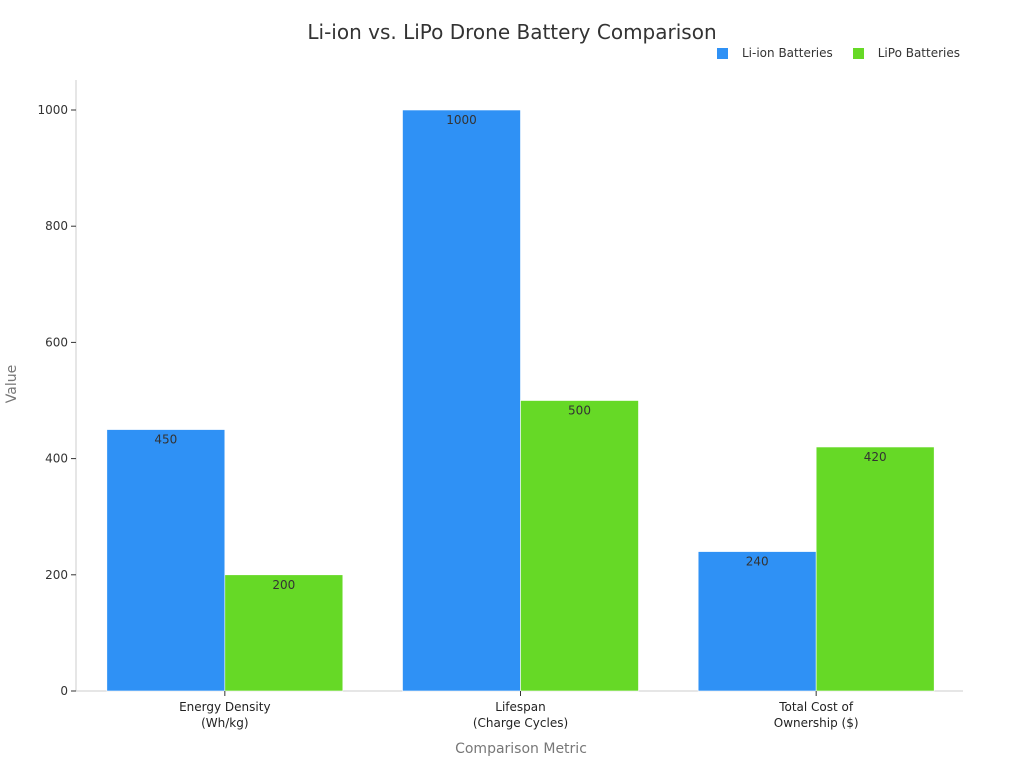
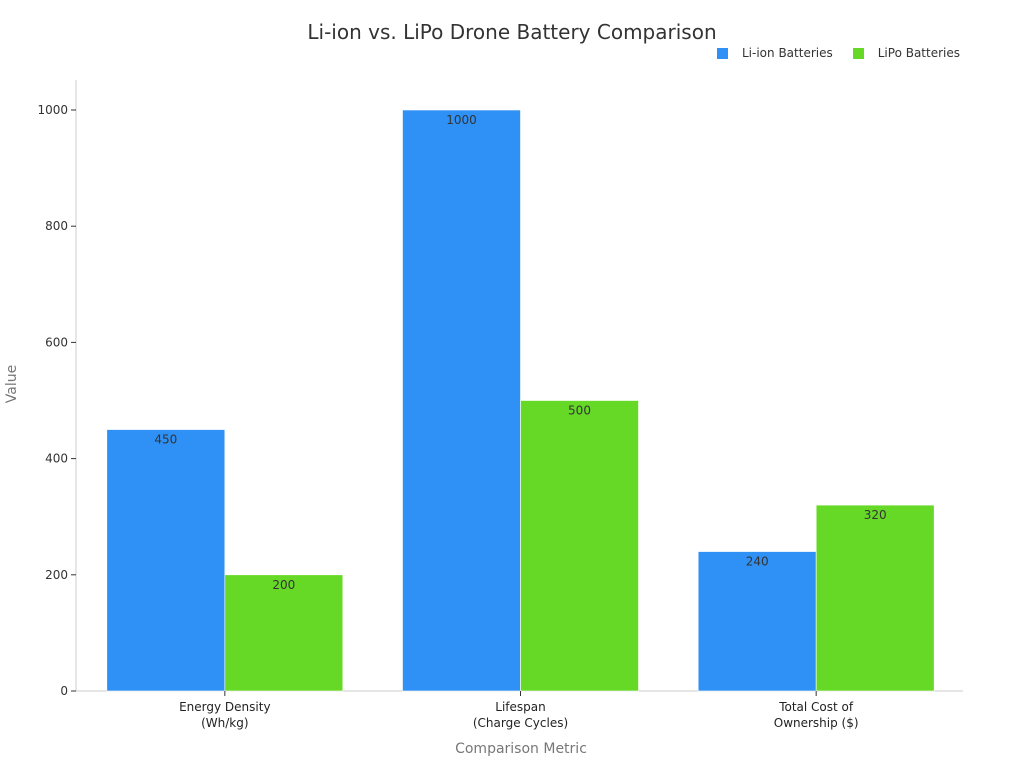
LiPo Batteries/Total Cost of Ownership ($): 420 -> 320
